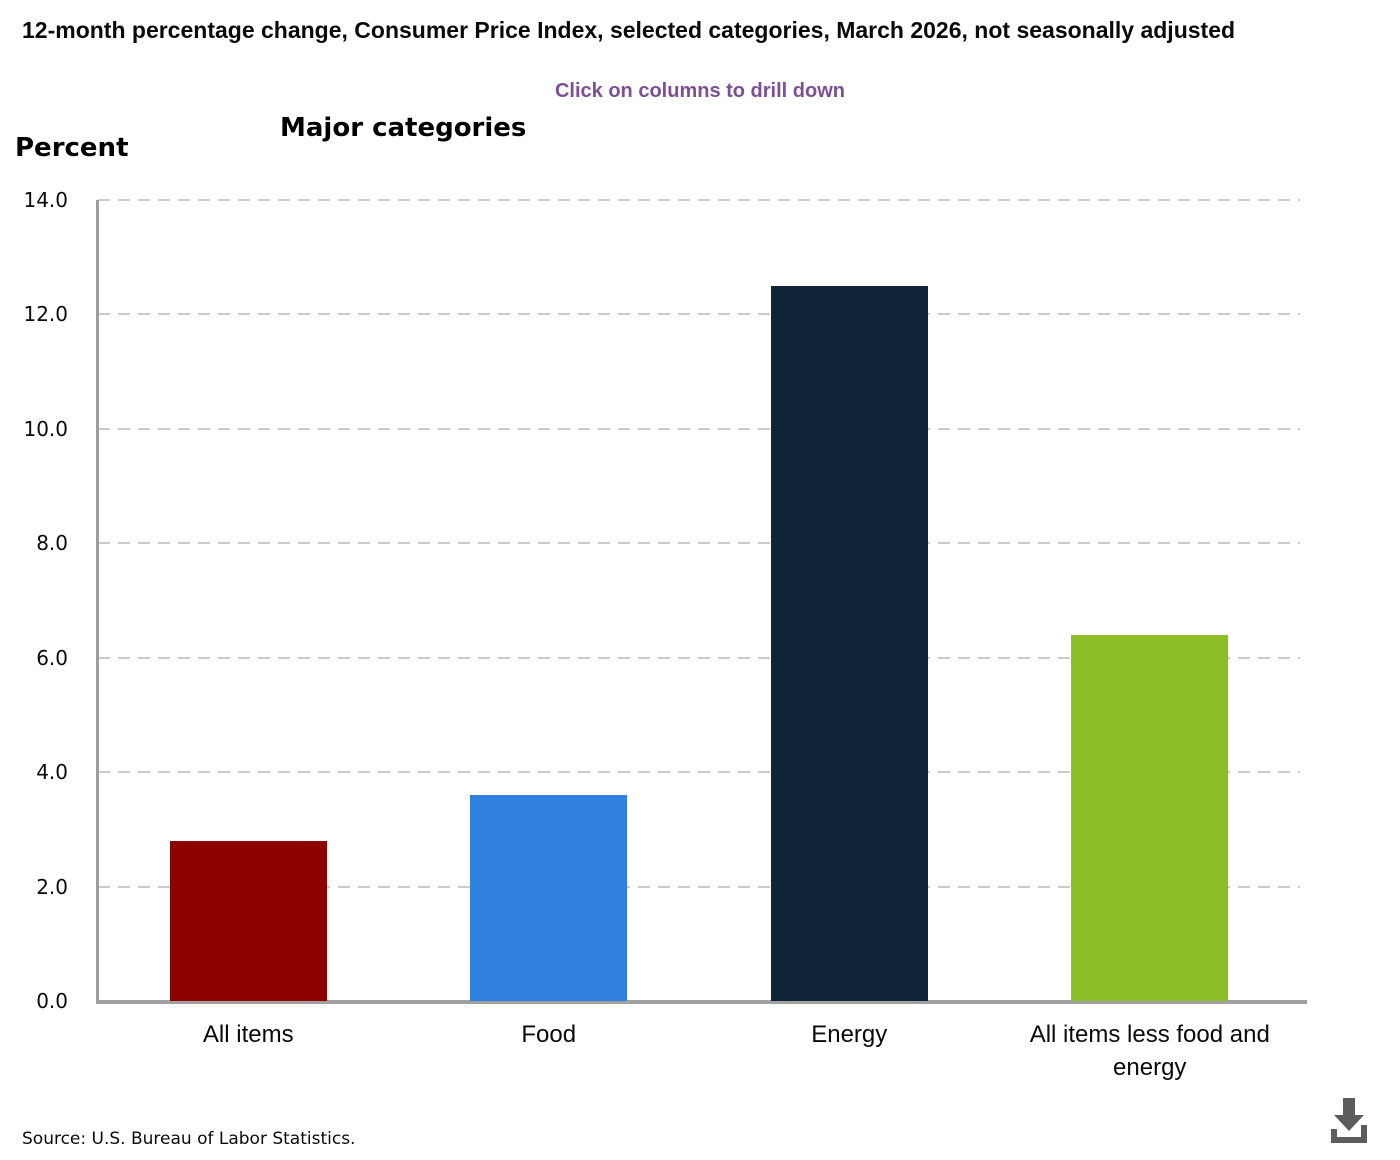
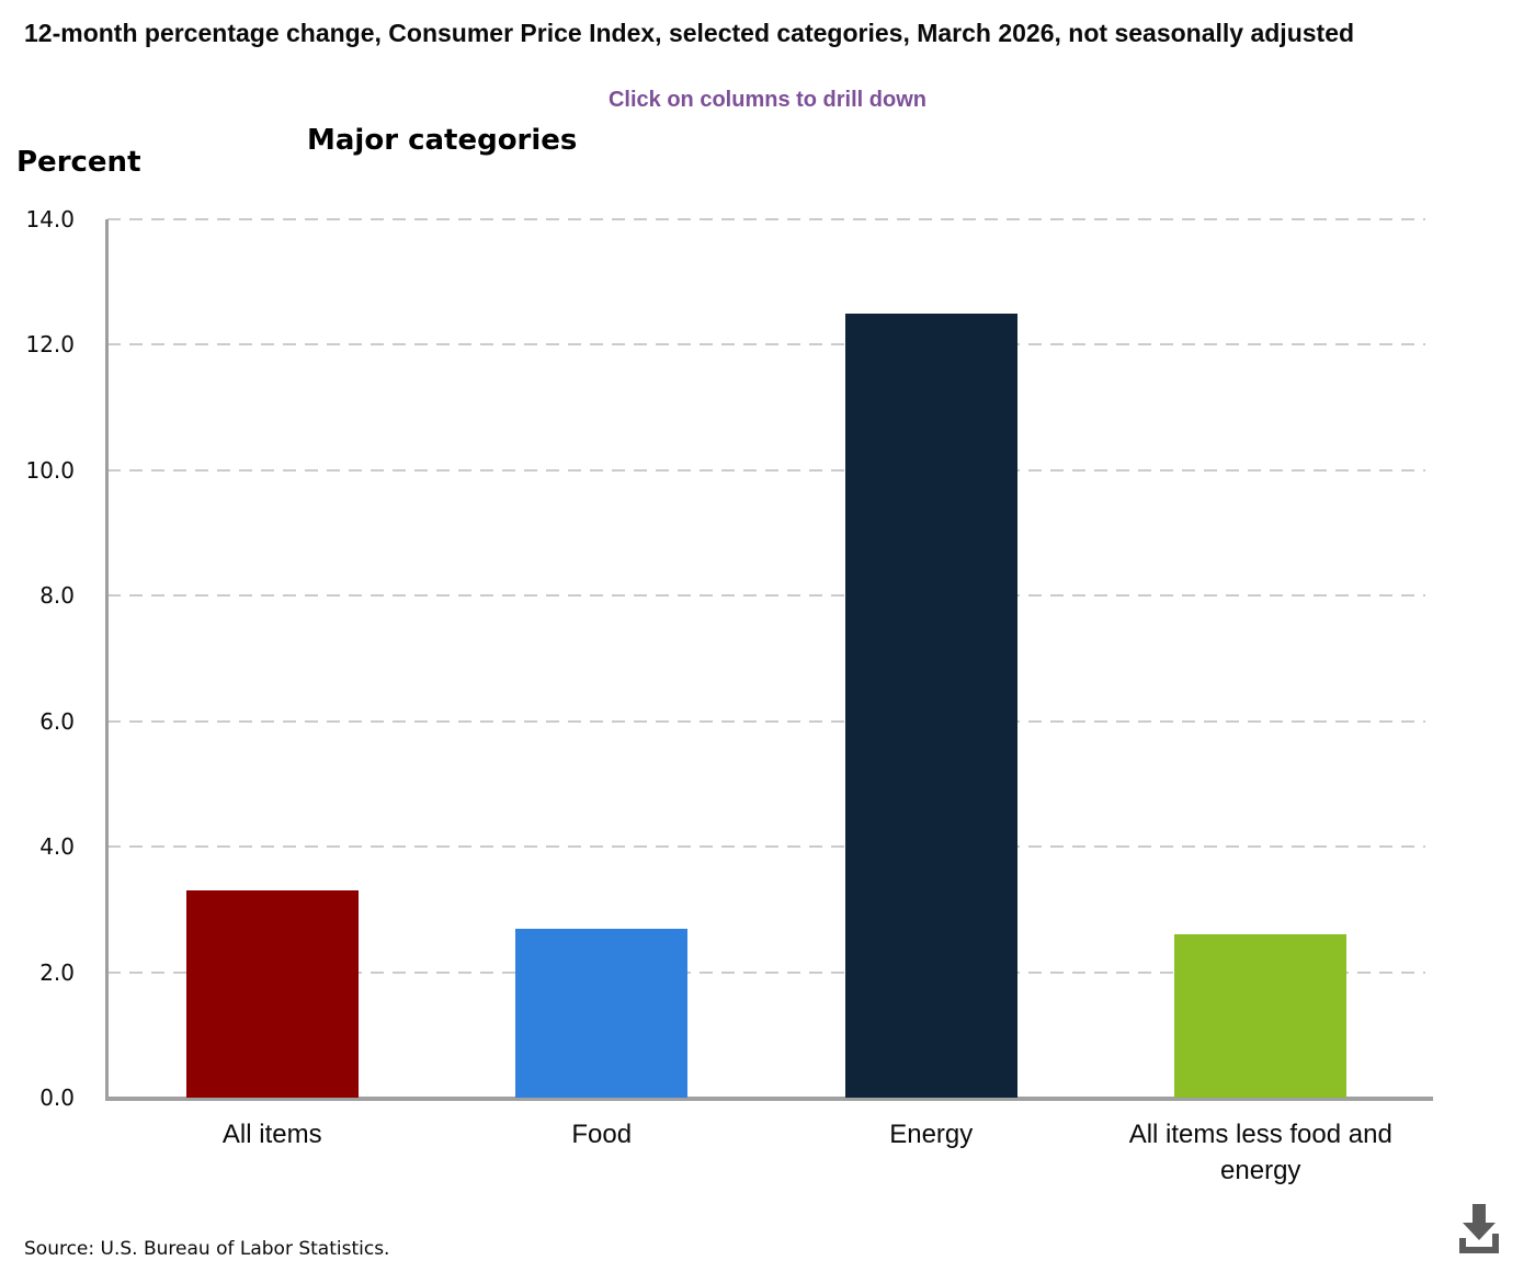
All items: 2.8 -> 3.3
Food: 3.6 -> 2.7
All items less food and energy: 6.4 -> 2.6
